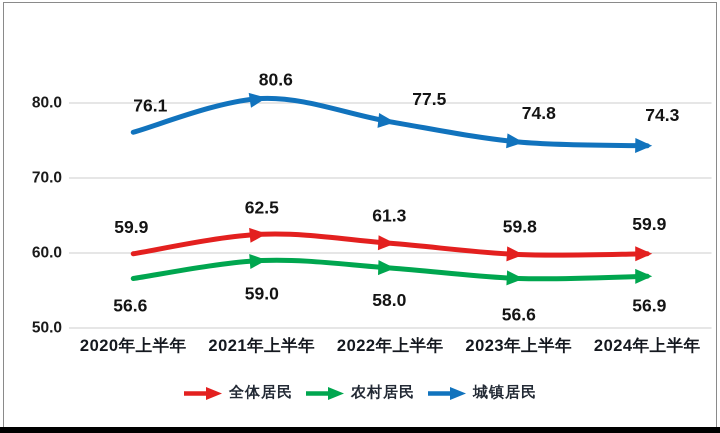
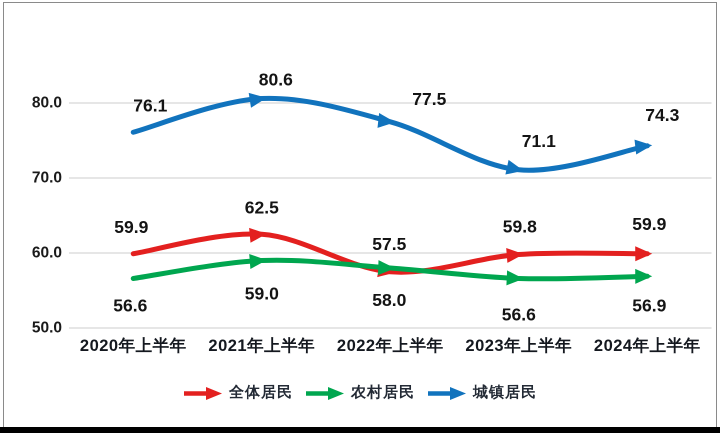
全体居民/2022年上半年: 61.3 -> 57.5
城镇居民/2023年上半年: 74.8 -> 71.1
